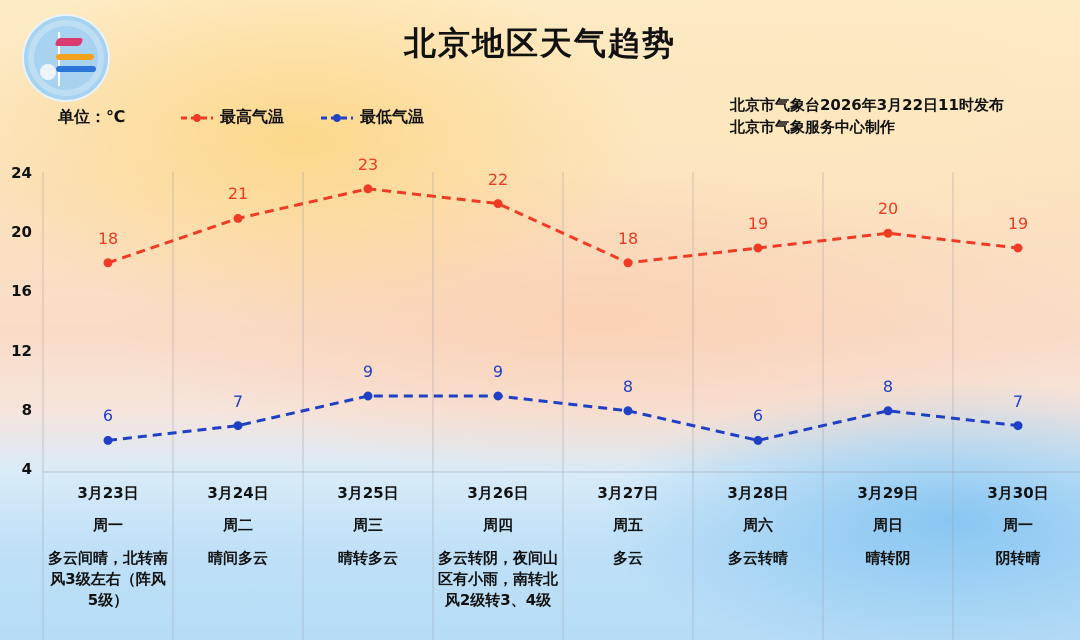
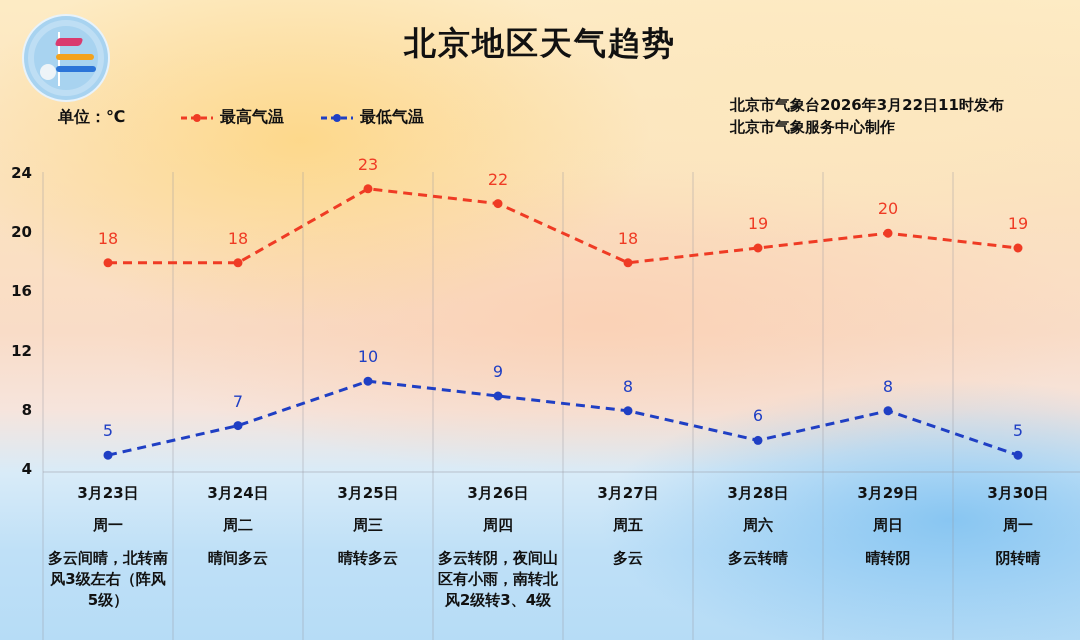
最低气温/3月23日: 6 -> 5
最高气温/3月24日: 21 -> 18
最低气温/3月25日: 9 -> 10
最低气温/3月30日: 7 -> 5
